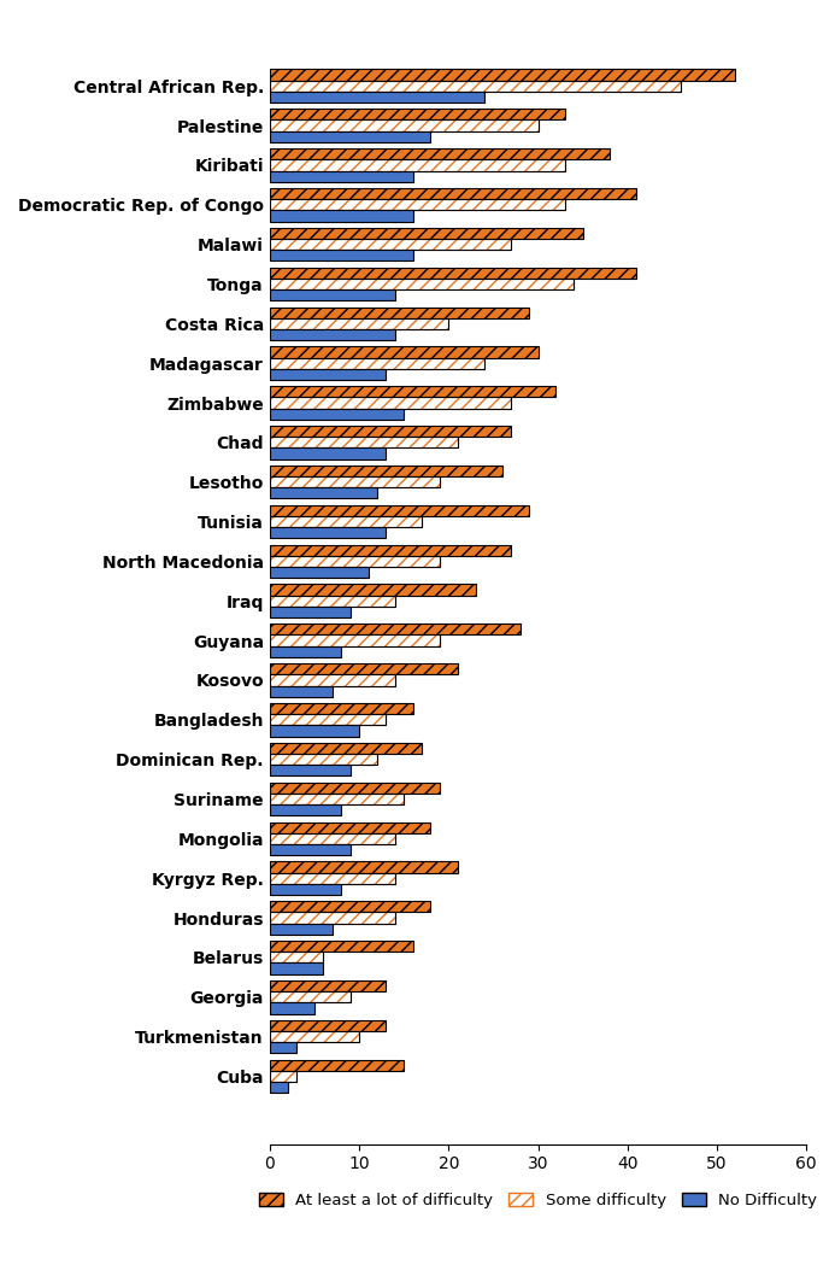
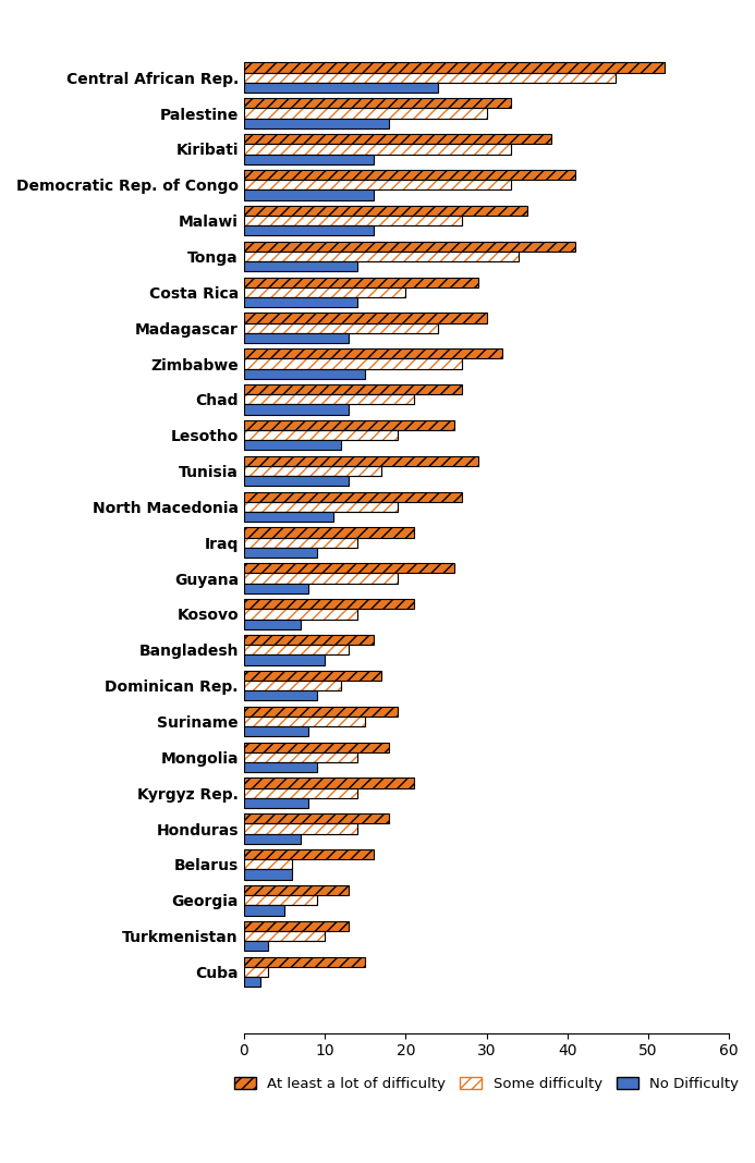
At least a lot of difficulty/Iraq: 23 -> 21
At least a lot of difficulty/Guyana: 28 -> 26
